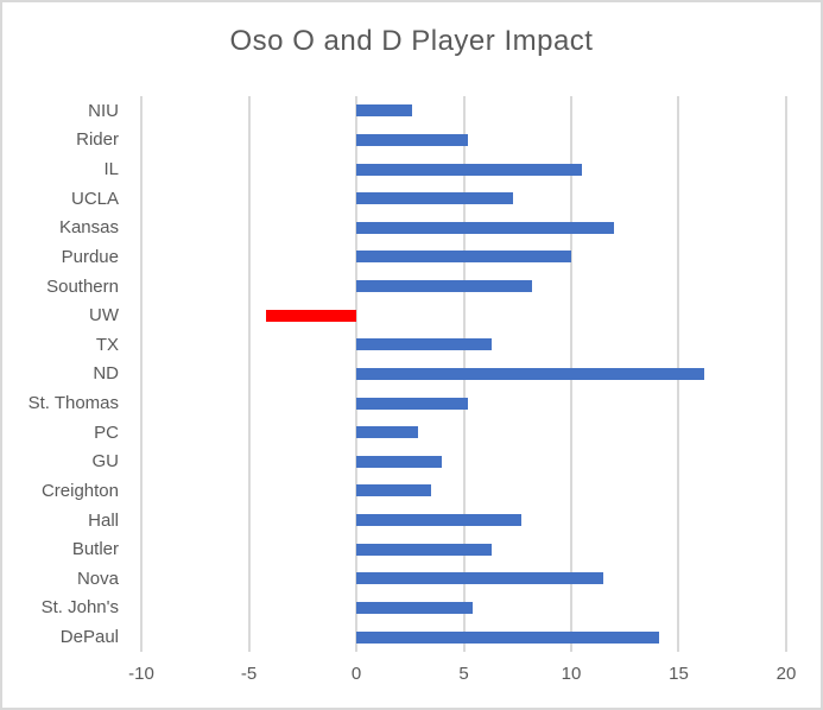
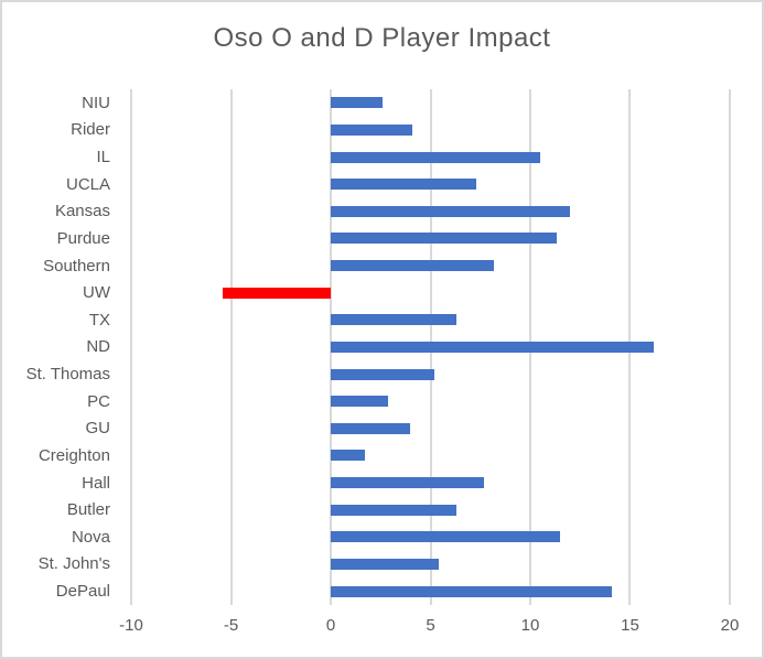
Rider: 5.2 -> 4.1
Purdue: 10.0 -> 11.3
UW: -4.2 -> -5.4
Creighton: 3.5 -> 1.7
